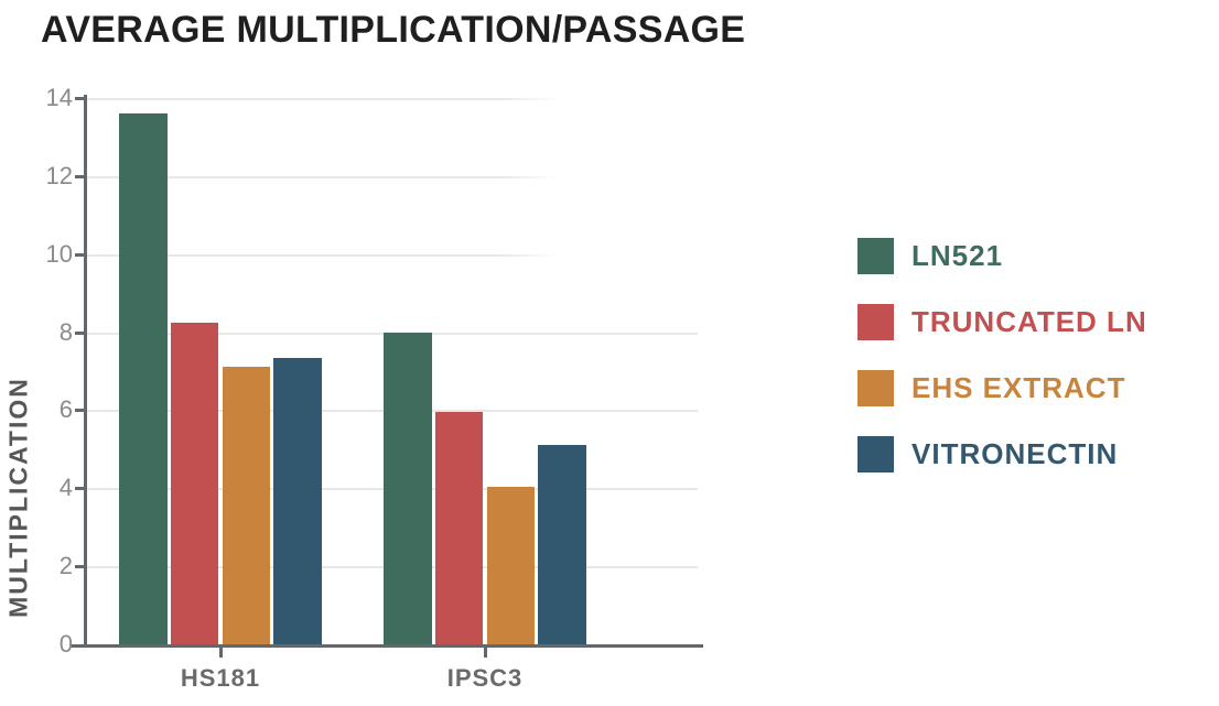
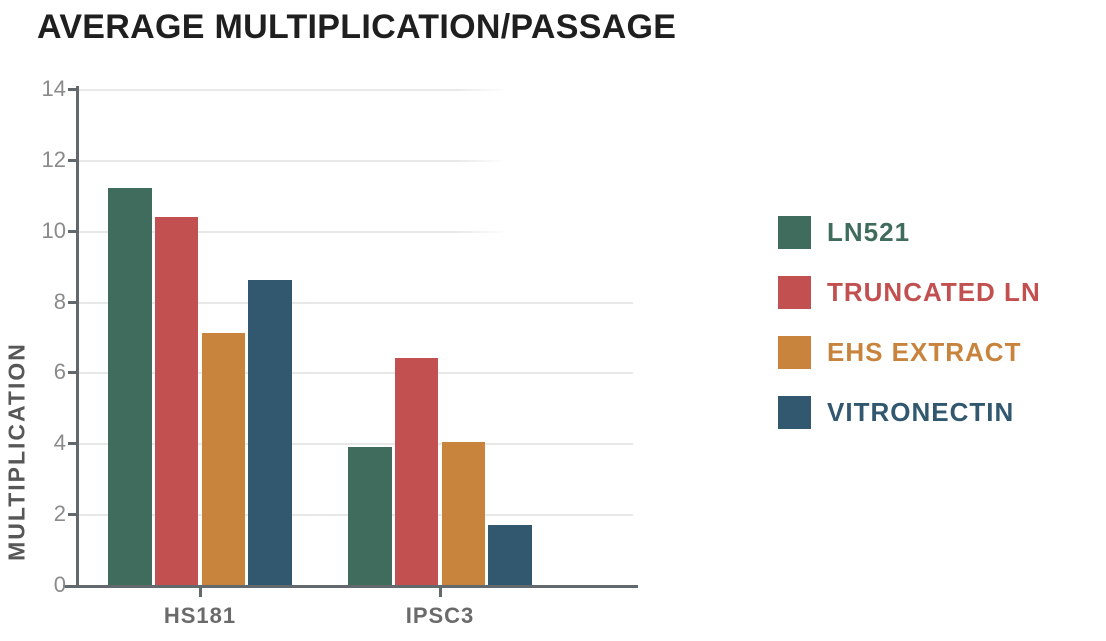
LN521/HS181: 13.6 -> 11.2
TRUNCATED LN/HS181: 8.2 -> 10.4
VITRONECTIN/HS181: 7.3 -> 8.6
LN521/IPSC3: 8.0 -> 3.9
TRUNCATED LN/IPSC3: 6.0 -> 6.4
VITRONECTIN/IPSC3: 5.1 -> 1.7
